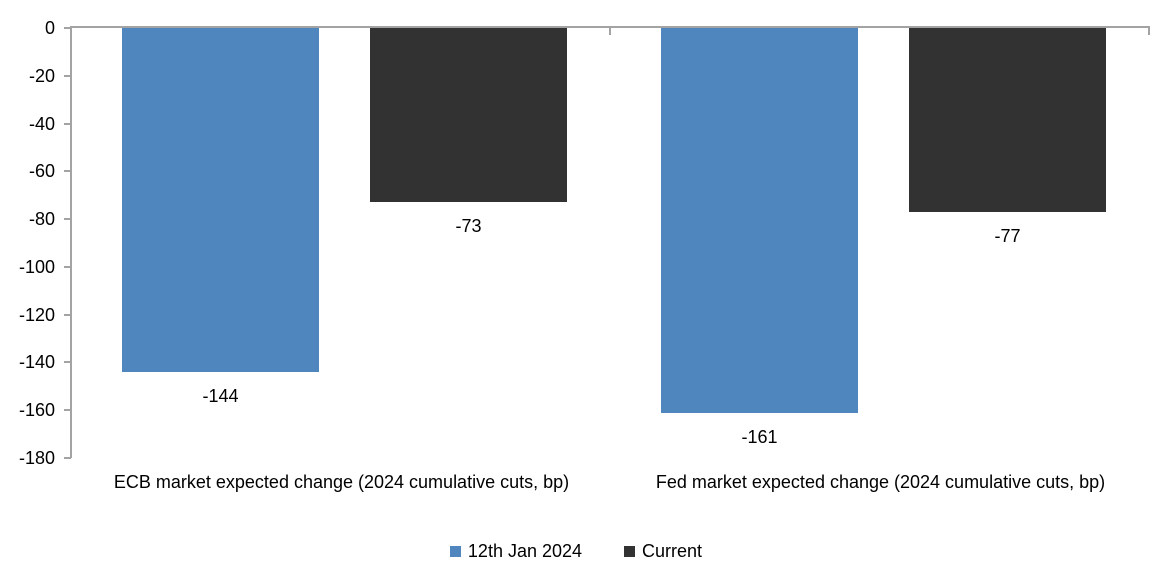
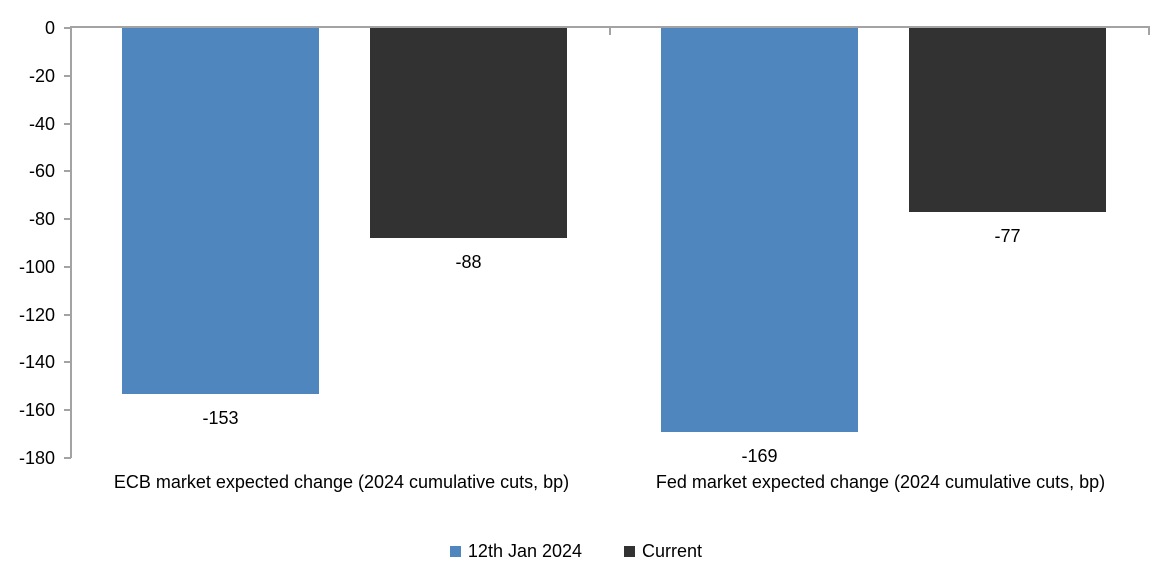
12th Jan 2024/ECB market expected change (2024 cumulative cuts, bp): -144 -> -153
Current/ECB market expected change (2024 cumulative cuts, bp): -73 -> -88
12th Jan 2024/Fed market expected change (2024 cumulative cuts, bp): -161 -> -169
